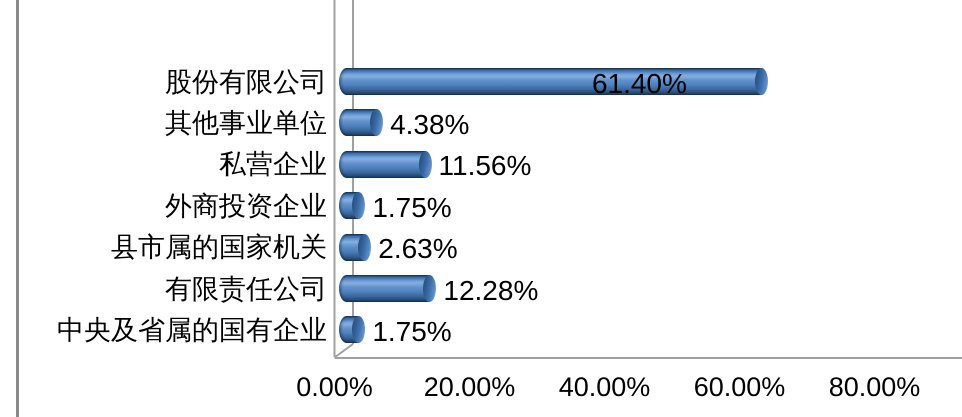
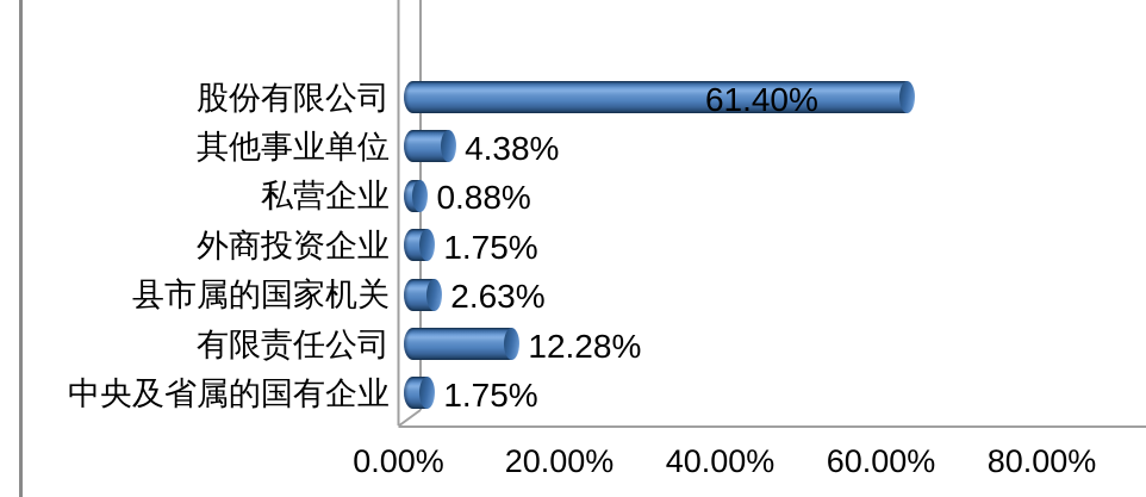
私营企业: 11.56% -> 0.88%
